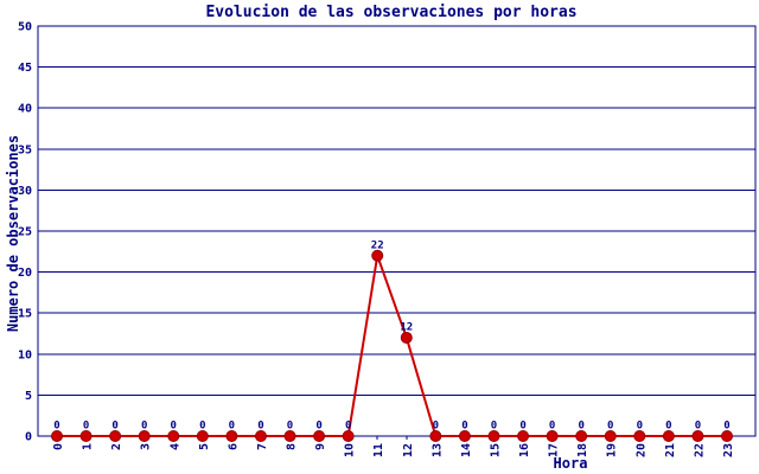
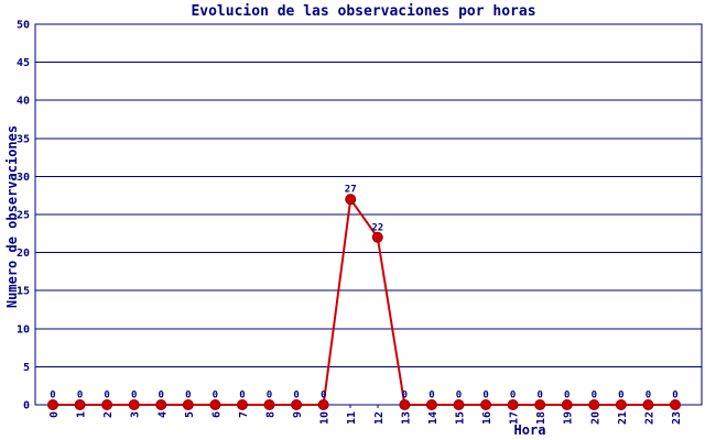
11: 22 -> 27
12: 12 -> 22
